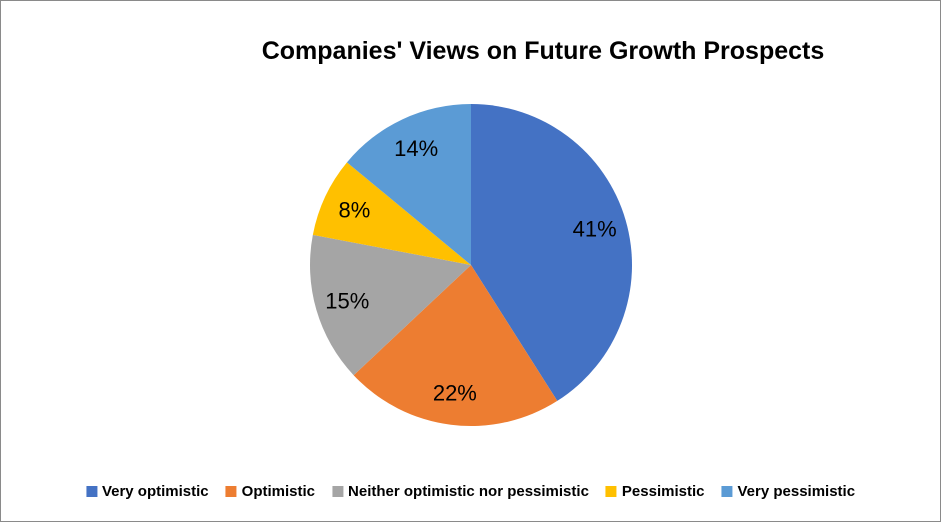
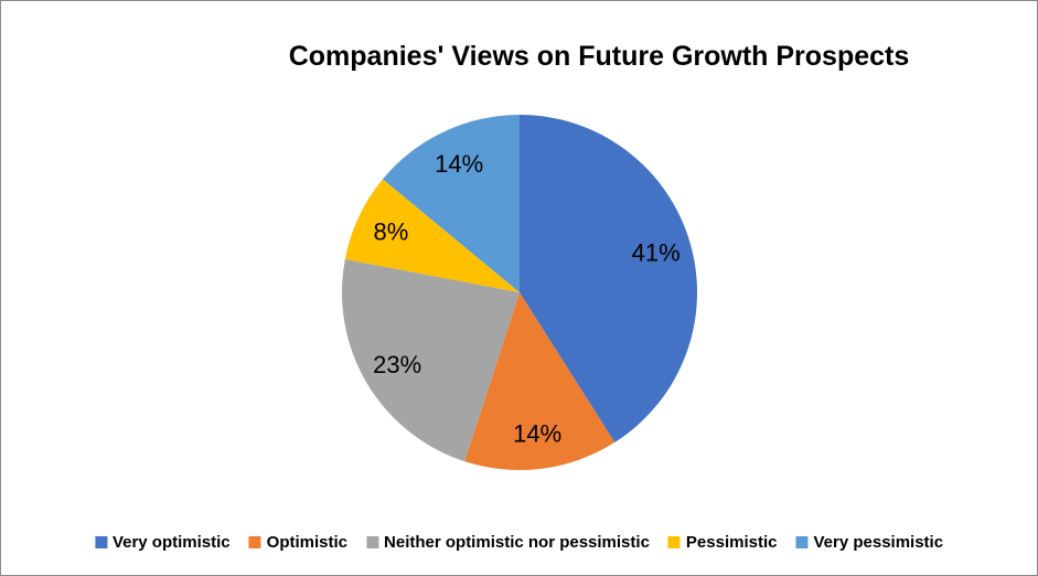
Optimistic: 22% -> 14%
Neither optimistic nor pessimistic: 15% -> 23%
